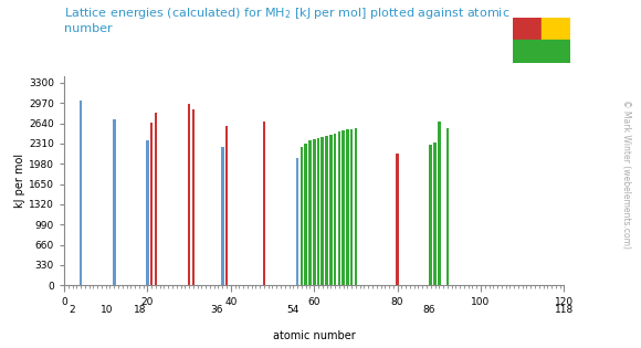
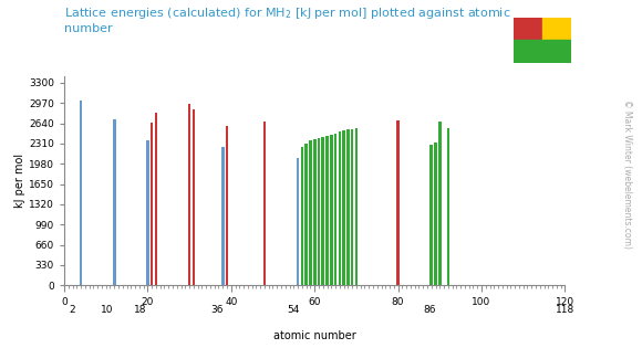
80: 2140 -> 2680
